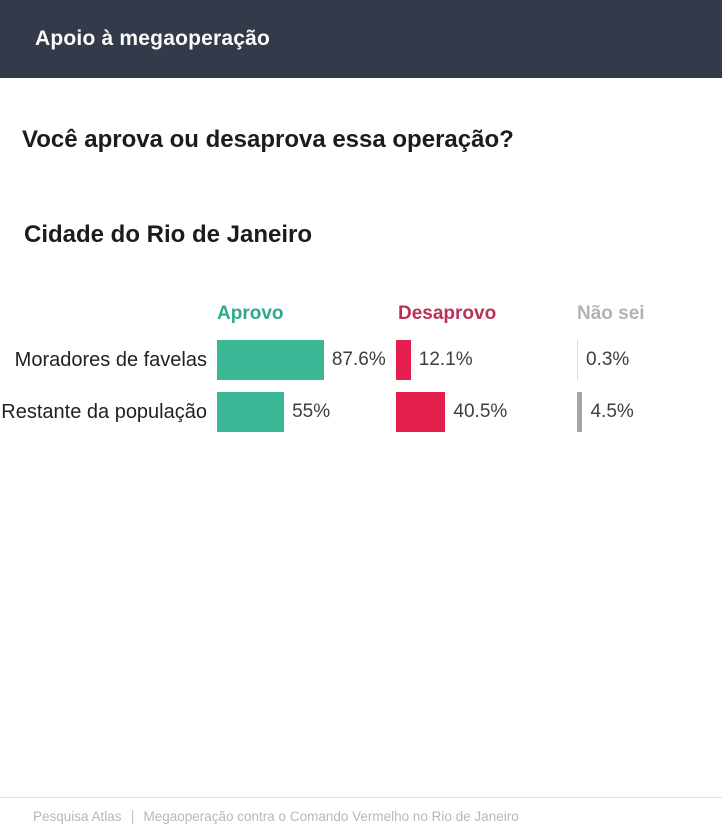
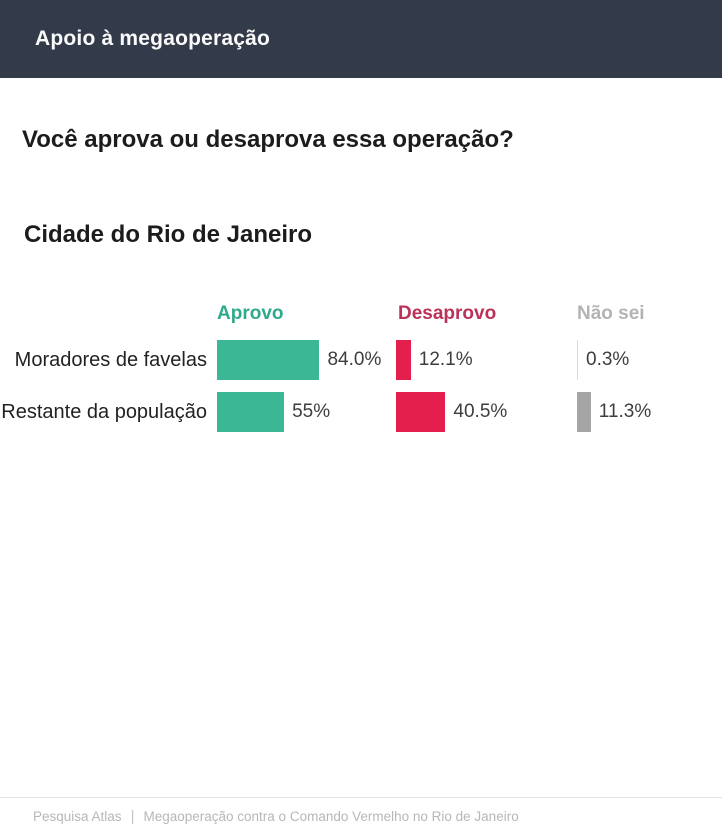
Aprovo/Moradores de favelas: 87.6% -> 84.0%
Não sei/Restante da população: 4.5% -> 11.3%
